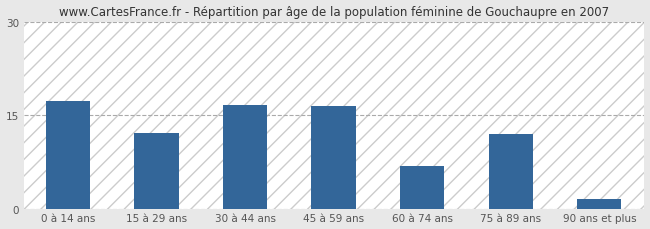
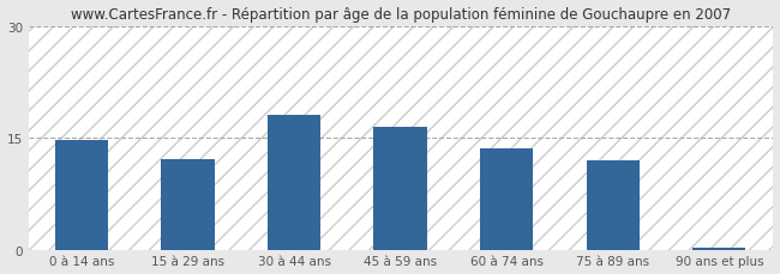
0 à 14 ans: 17.2 -> 14.7
30 à 44 ans: 16.6 -> 18.0
60 à 74 ans: 6.8 -> 13.5
90 ans et plus: 1.6 -> 0.3
